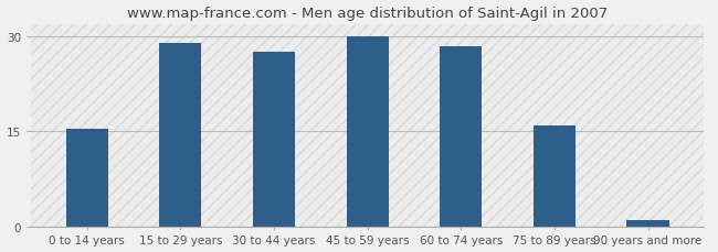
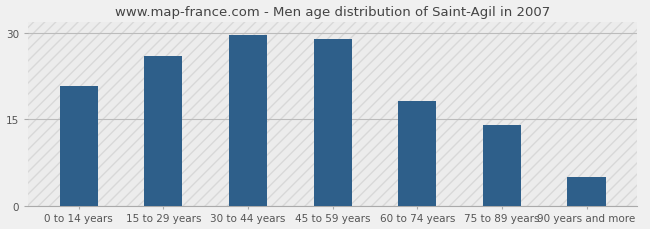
0 to 14 years: 15.5 -> 20.8
15 to 29 years: 29.0 -> 26.0
30 to 44 years: 27.5 -> 29.6
45 to 59 years: 30.0 -> 29.0
60 to 74 years: 28.5 -> 18.2
75 to 89 years: 16.0 -> 14.0
90 years and more: 1.0 -> 5.0
